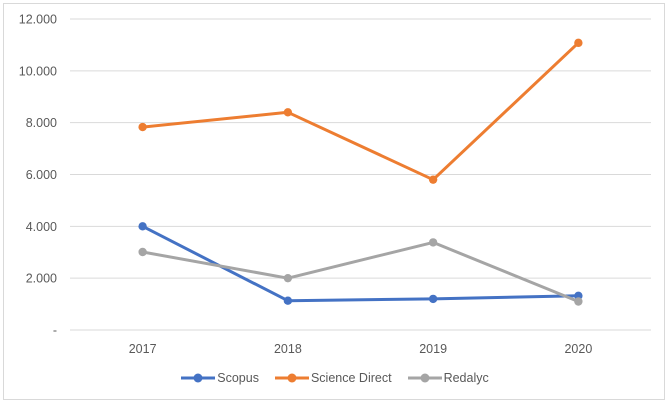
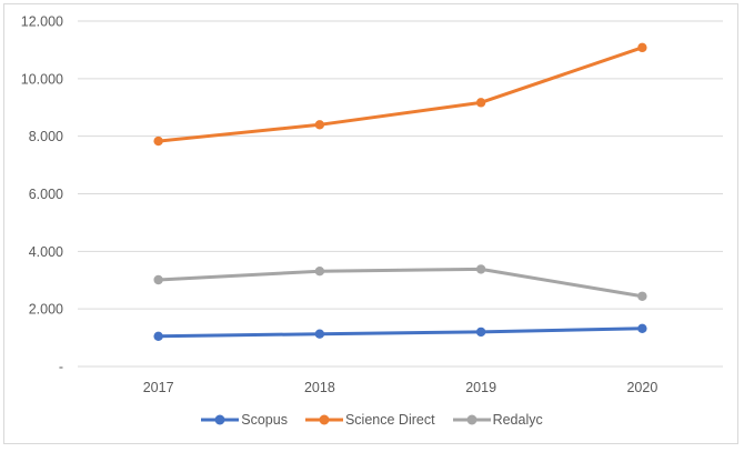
Scopus/2017: 4000 -> 1000
Redalyc/2018: 2000 -> 3300
Science Direct/2019: 5800 -> 9200
Redalyc/2020: 1100 -> 2400
